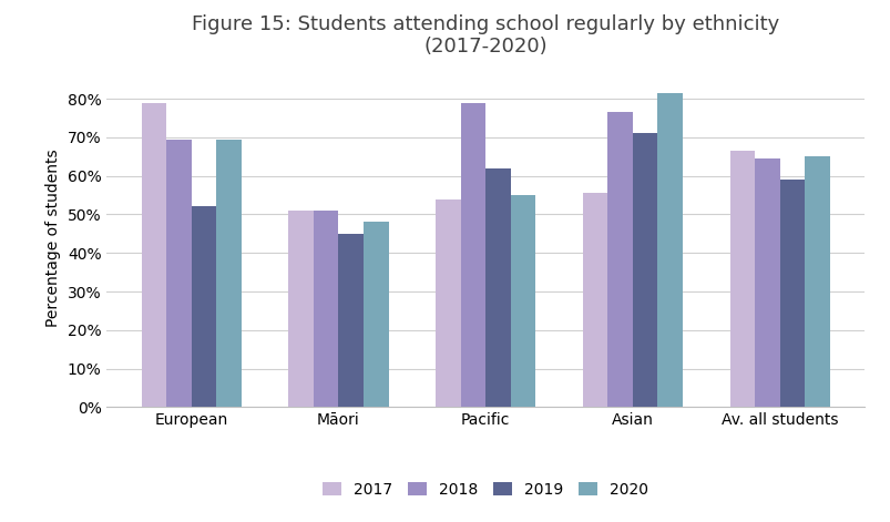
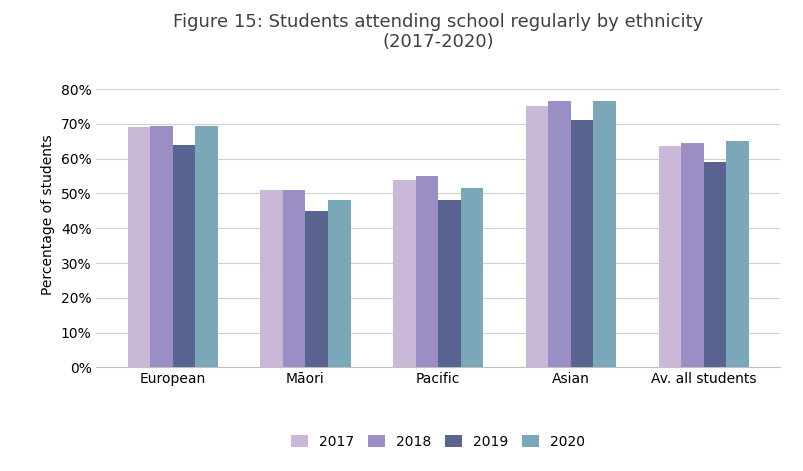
2017/European: 79.0% -> 69.0%
2019/European: 52% -> 64%
2018/Pacific: 79.0% -> 55.0%
2019/Pacific: 62% -> 48%
2020/Pacific: 55.0% -> 51.5%
2017/Asian: 55.5% -> 75.0%
2020/Asian: 81.5% -> 76.5%
2017/Av. all students: 66.5% -> 63.5%
